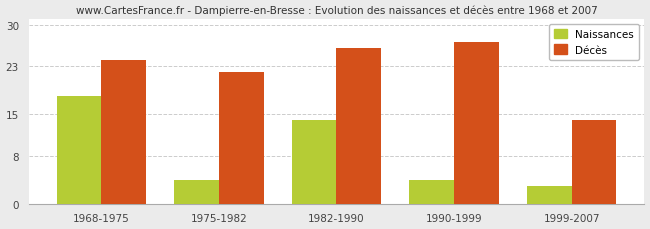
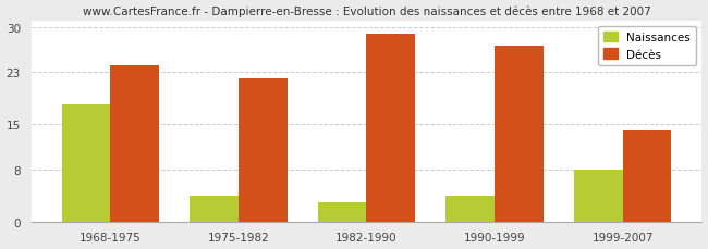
Naissances/1982-1990: 14 -> 3
Décès/1982-1990: 26 -> 29
Naissances/1999-2007: 3 -> 8
